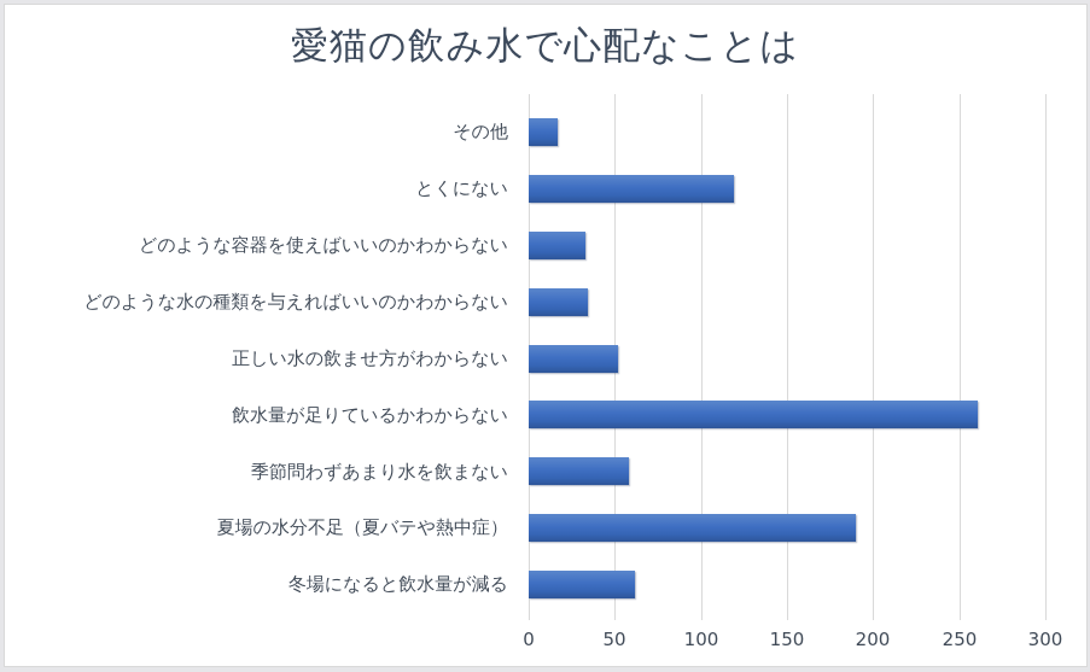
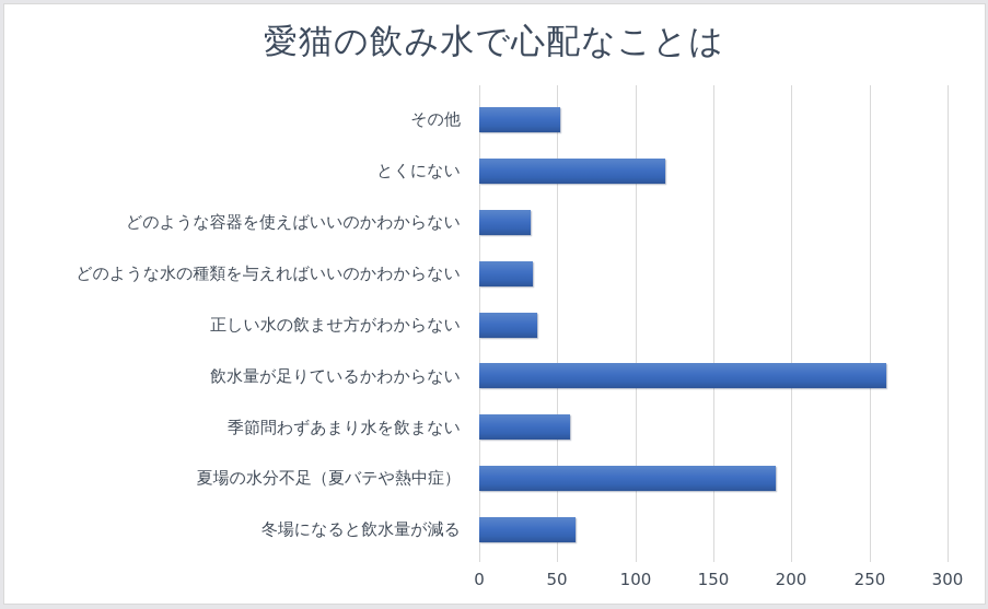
その他: 17 -> 52
正しい水の飲ませ方がわからない: 52 -> 37
